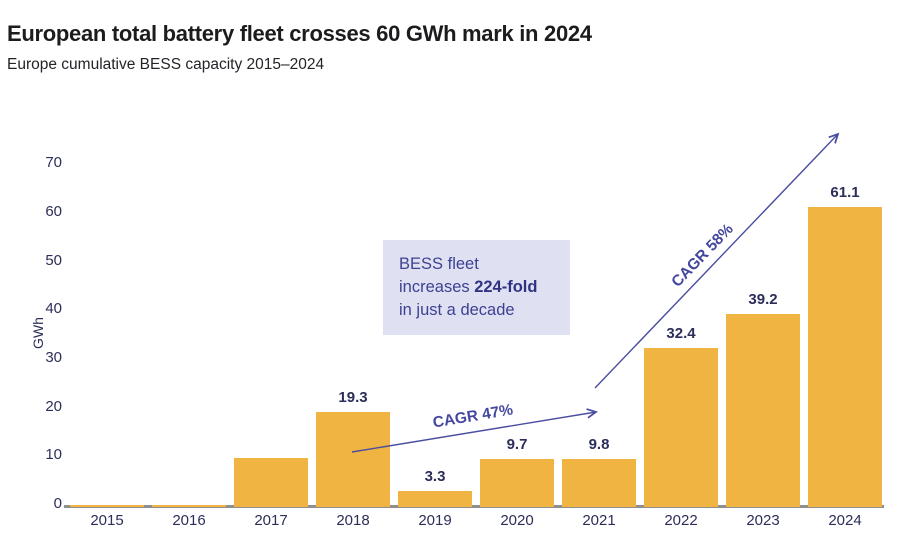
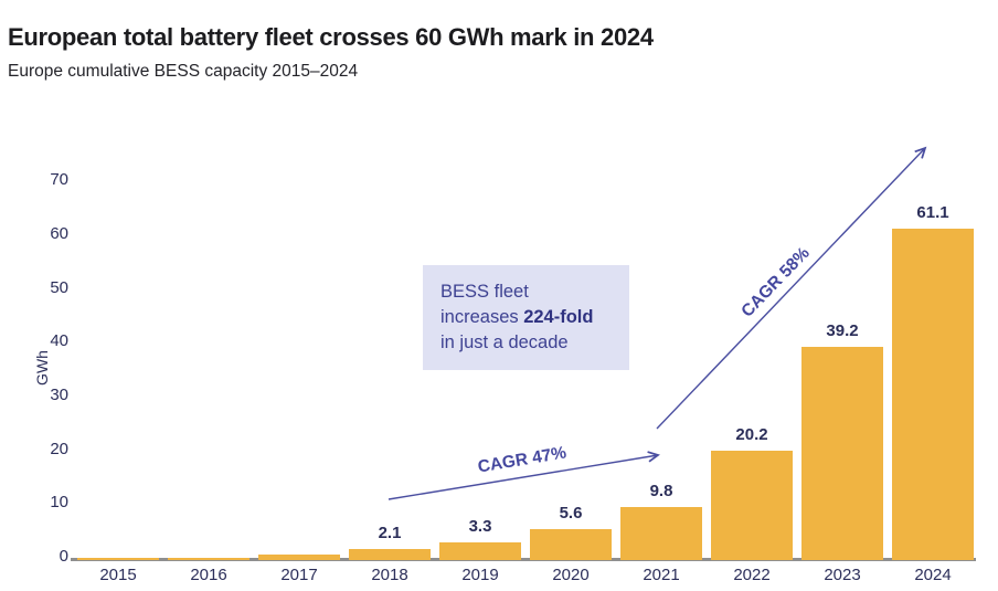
2017: 10 -> 1
2018: 19.3 -> 2.1
2020: 9.7 -> 5.6
2022: 32.4 -> 20.2
